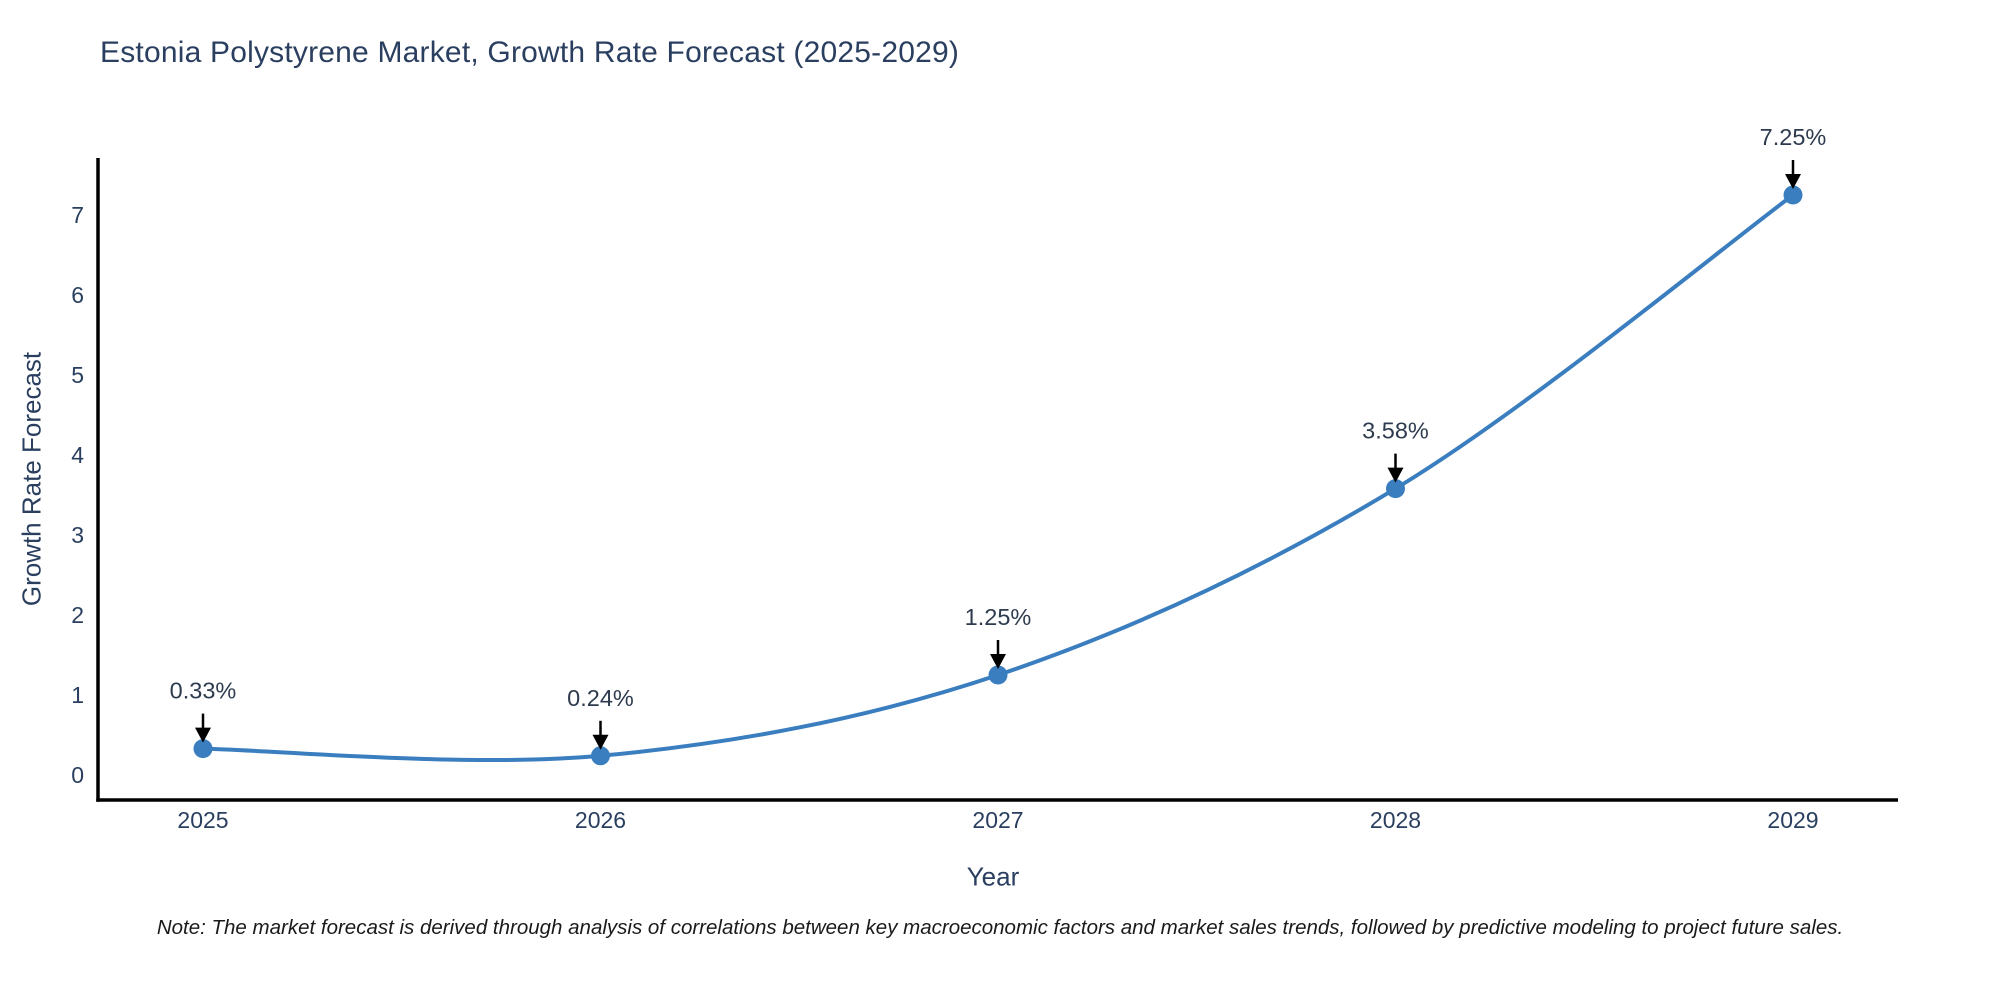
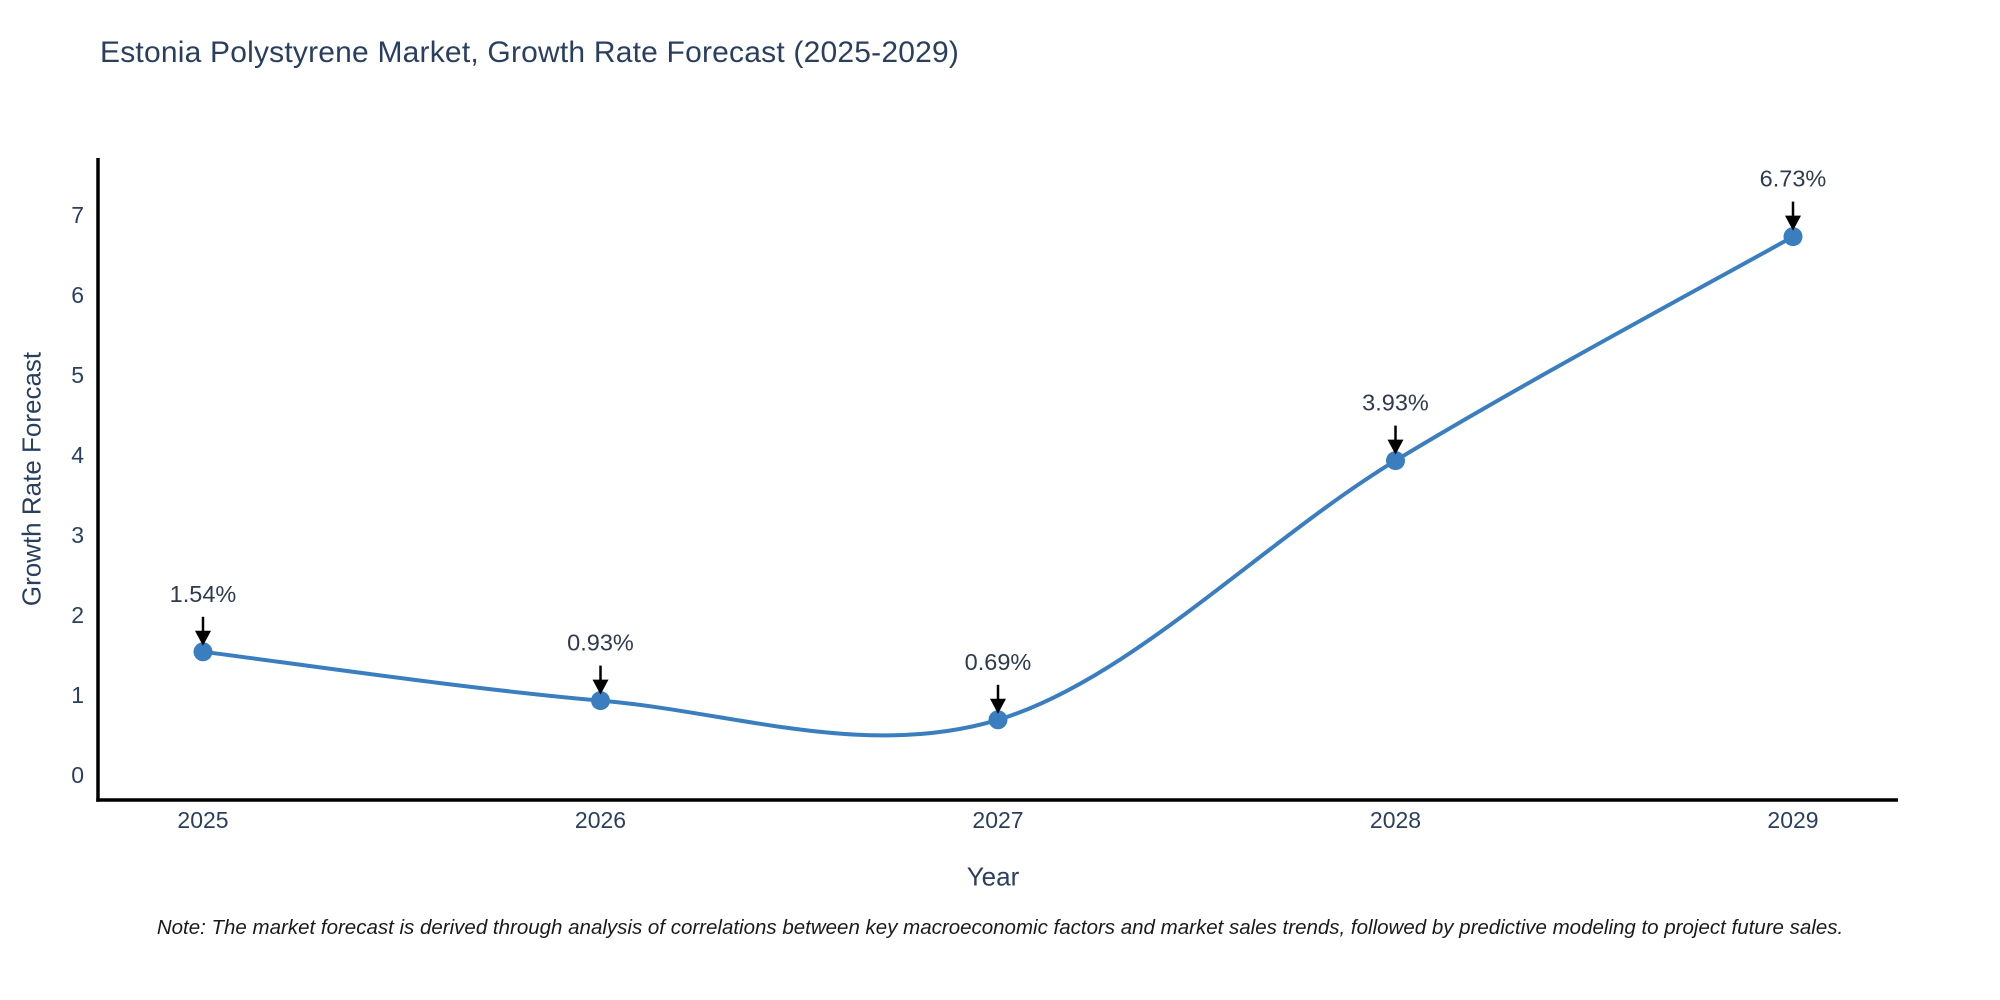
2025: 0.33% -> 1.54%
2026: 0.24% -> 0.93%
2027: 1.25% -> 0.69%
2028: 3.58% -> 3.93%
2029: 7.25% -> 6.73%
